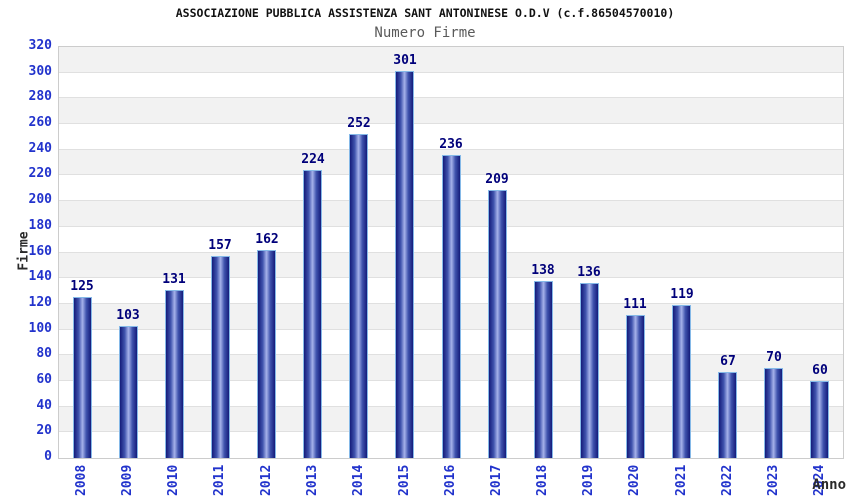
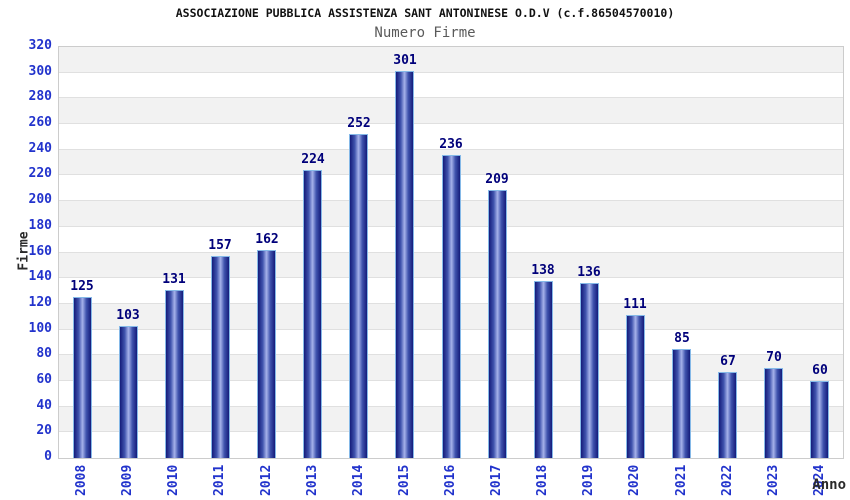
2021: 119 -> 85
